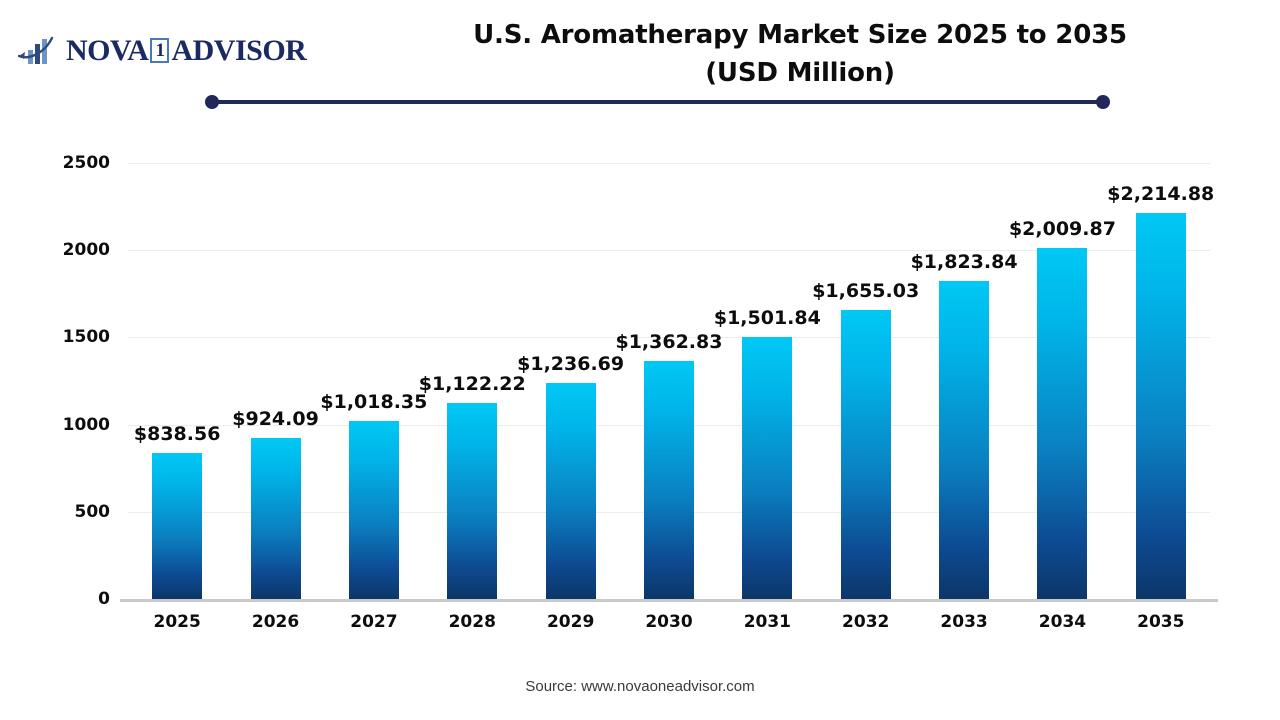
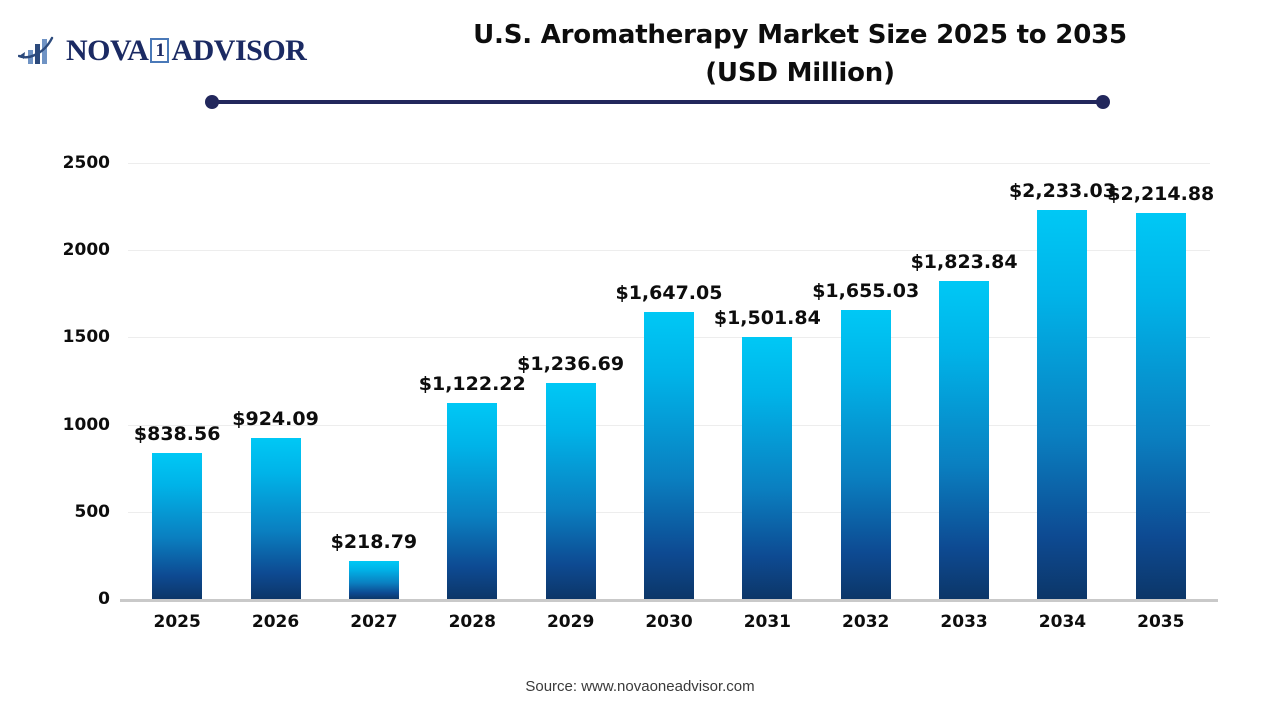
2027: $1,018.35 -> $218.79
2030: $1,362.83 -> $1,647.05
2034: $2,009.87 -> $2,233.03
